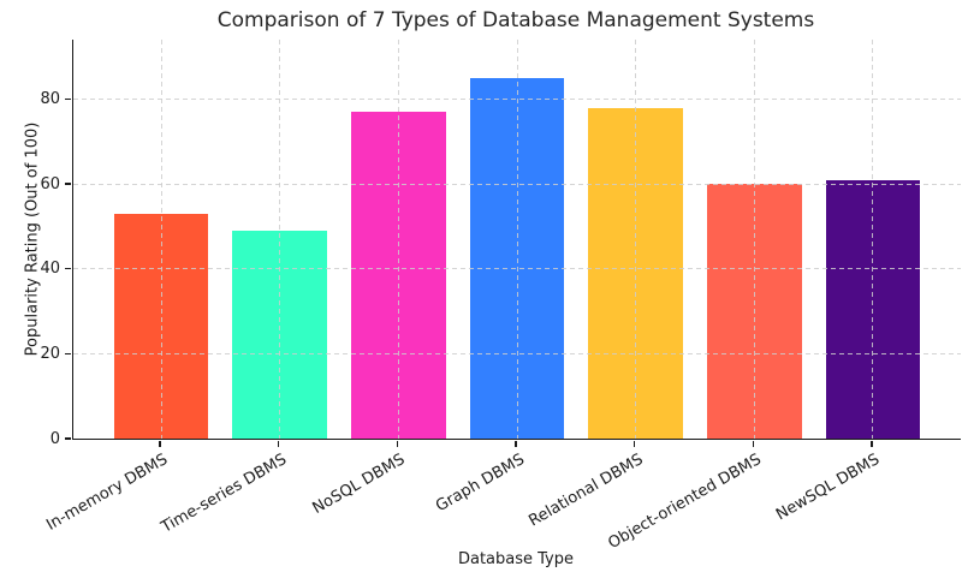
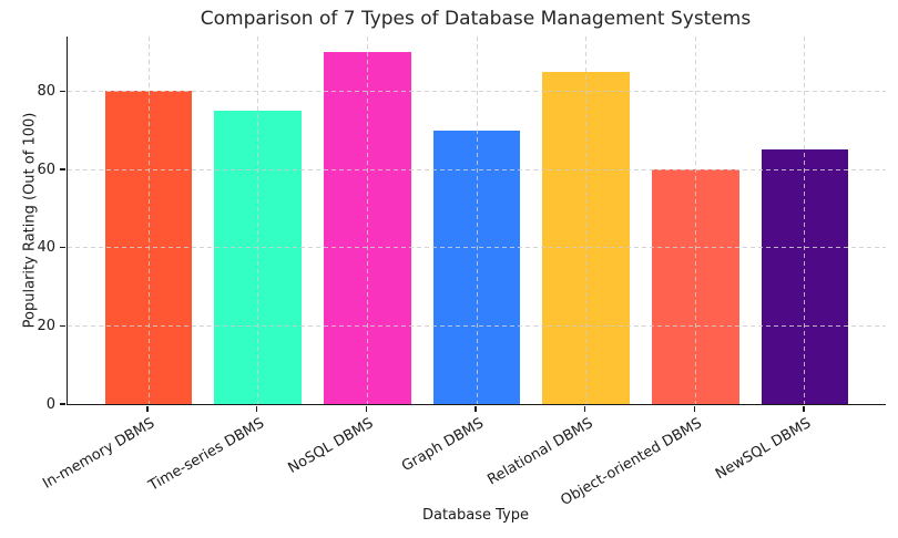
In-memory DBMS: 53 -> 80
Time-series DBMS: 49 -> 75
NoSQL DBMS: 77 -> 90
Graph DBMS: 85 -> 70
Relational DBMS: 78 -> 85
NewSQL DBMS: 61 -> 65
